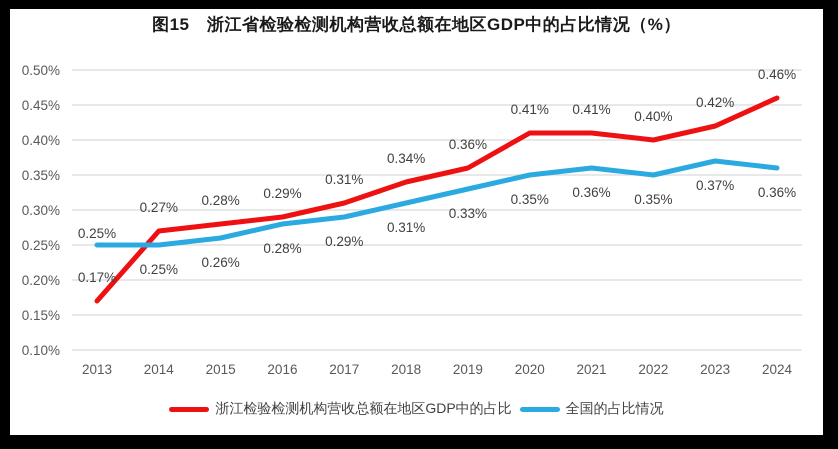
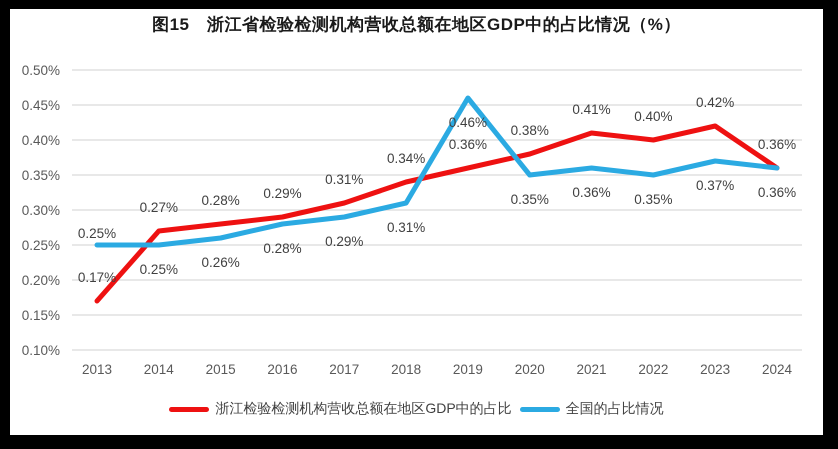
全国的占比情况/2019: 0.33% -> 0.46%
浙江检验检测机构营收总额在地区GDP中的占比/2020: 0.41% -> 0.38%
浙江检验检测机构营收总额在地区GDP中的占比/2024: 0.46% -> 0.36%
